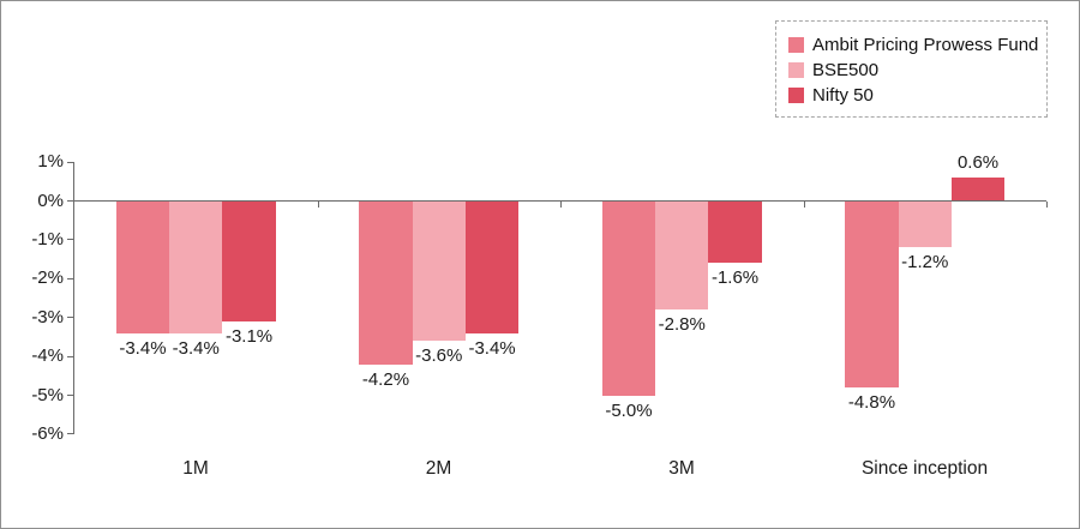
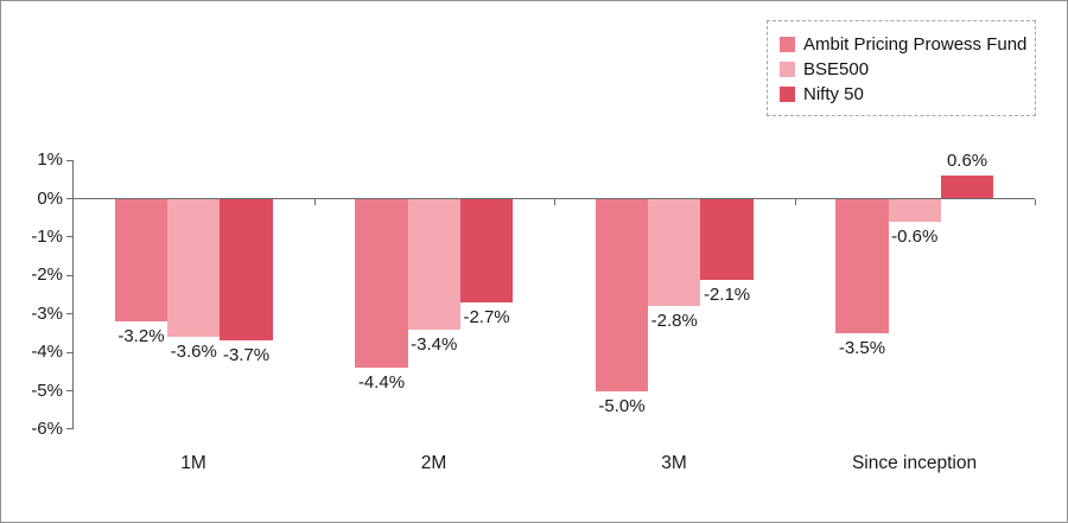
Ambit Pricing Prowess Fund/1M: -3.4% -> -3.2%
BSE500/1M: -3.4% -> -3.6%
Nifty 50/1M: -3.1% -> -3.7%
Ambit Pricing Prowess Fund/2M: -4.2% -> -4.4%
BSE500/2M: -3.6% -> -3.4%
Nifty 50/2M: -3.4% -> -2.7%
Nifty 50/3M: -1.6% -> -2.1%
Ambit Pricing Prowess Fund/Since inception: -4.8% -> -3.5%
BSE500/Since inception: -1.2% -> -0.6%
